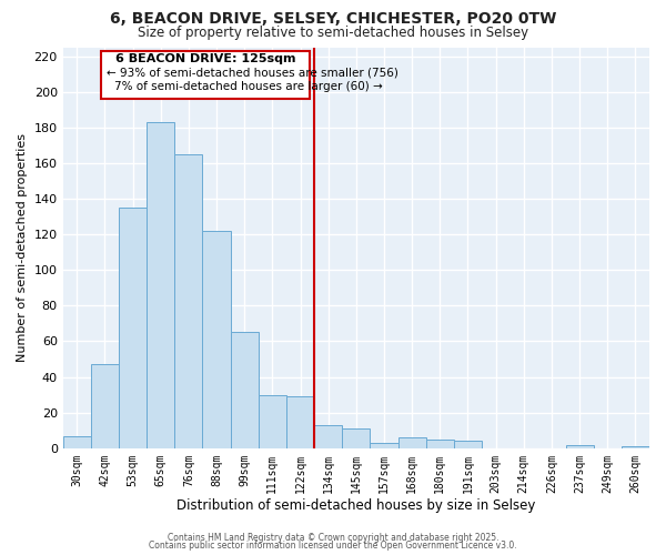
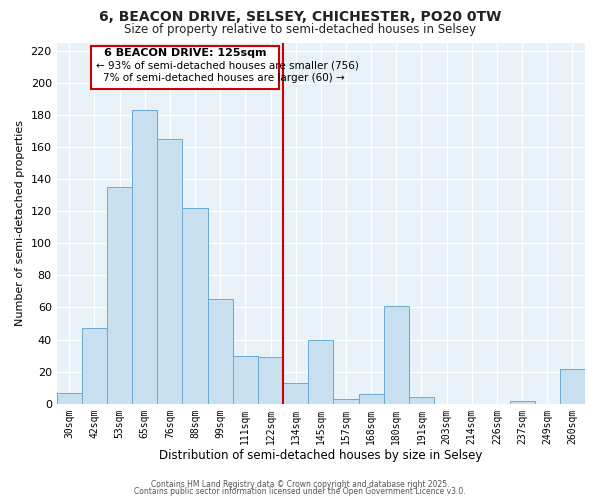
145sqm: 11 -> 40
180sqm: 5 -> 61
260sqm: 1 -> 22
